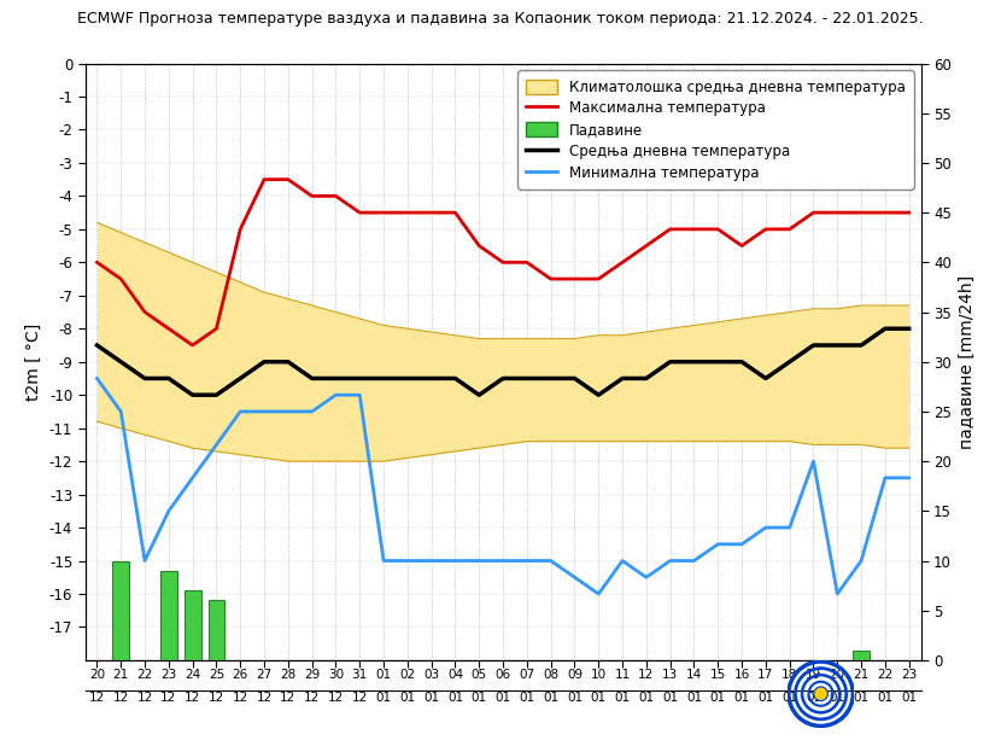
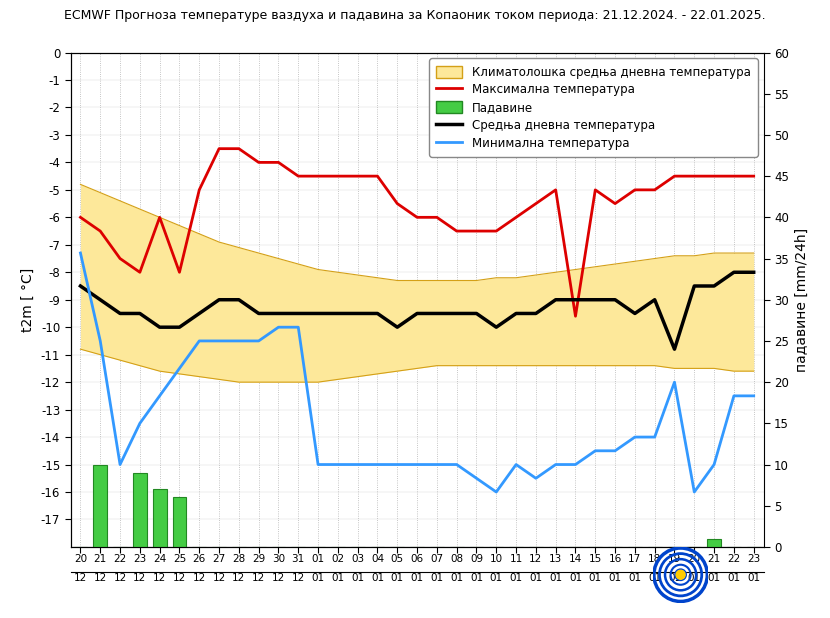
Минимална температура/20: -9.5 -> -7.3
Максимална температура/24: -8.5 -> -6.0
Максимална температура/14: -5.0 -> -9.6
Средња дневна температура/19: -8.5 -> -10.8
